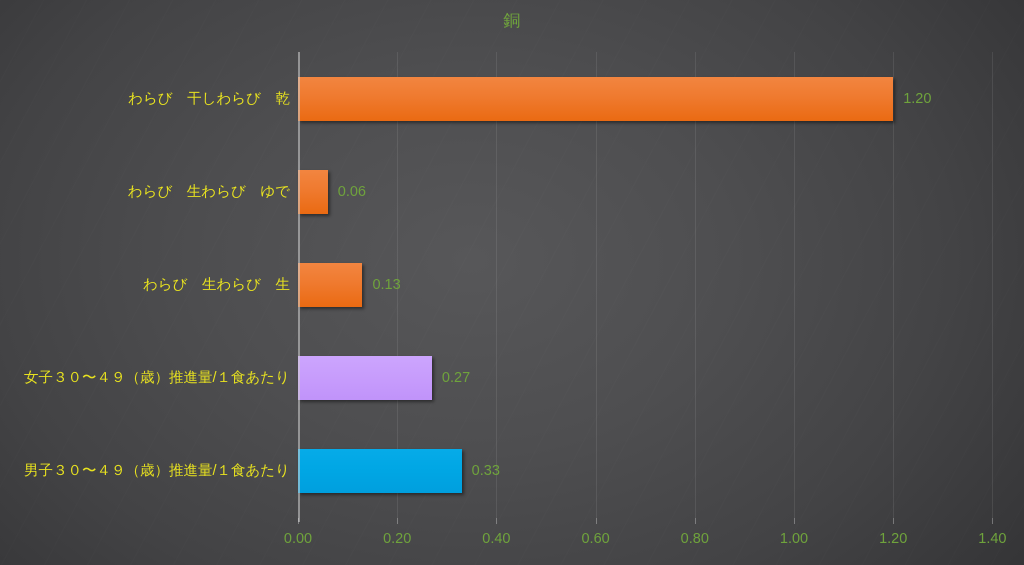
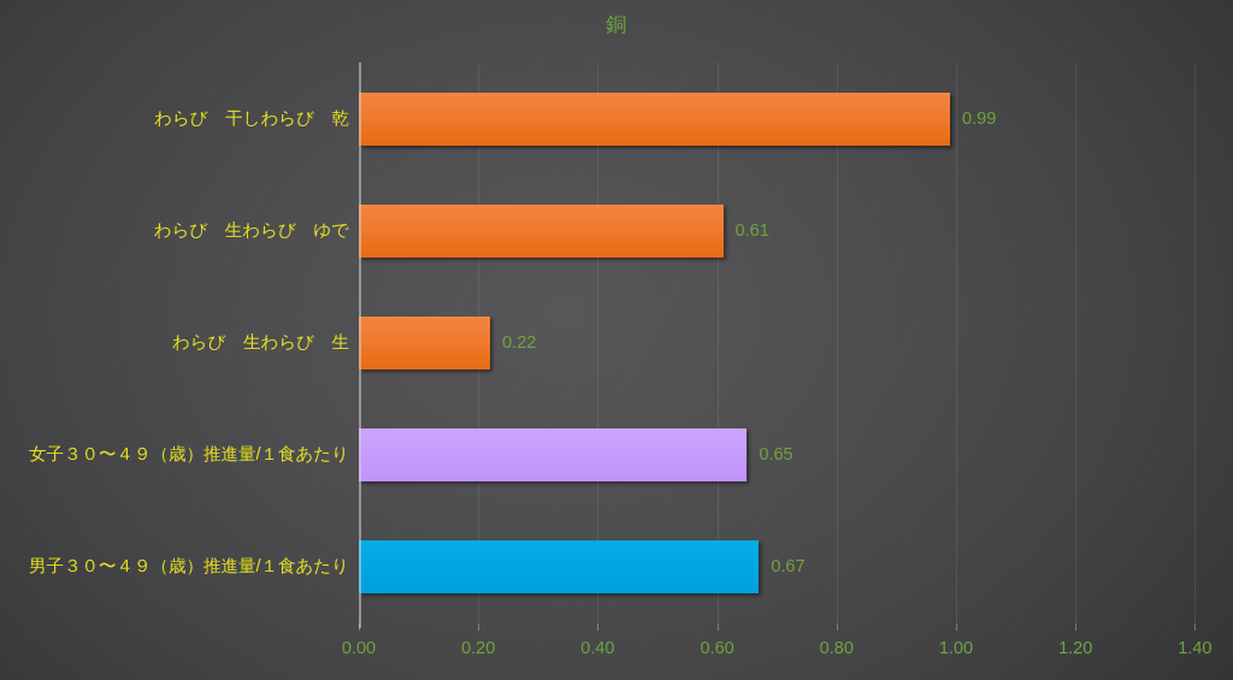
わらび 干しわらび 乾: 1.20 -> 0.99
わらび 生わらび ゆで: 0.06 -> 0.61
わらび 生わらび 生: 0.13 -> 0.22
女子３０〜４９（歳）推進量/１食あたり: 0.27 -> 0.65
男子３０〜４９（歳）推進量/１食あたり: 0.33 -> 0.67
